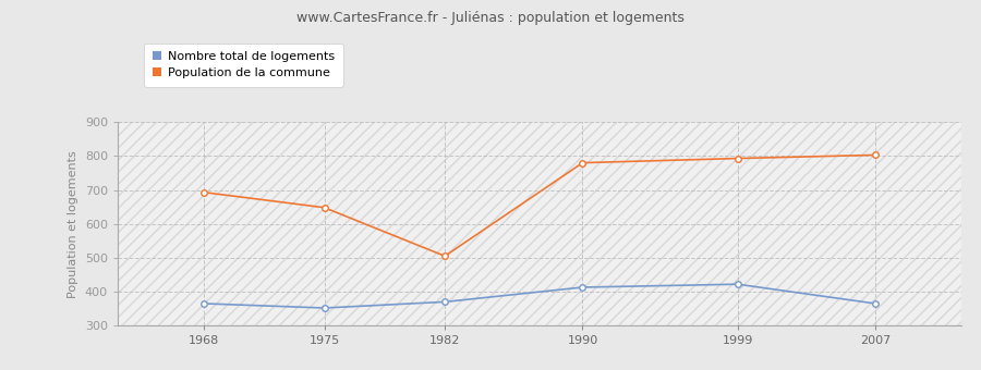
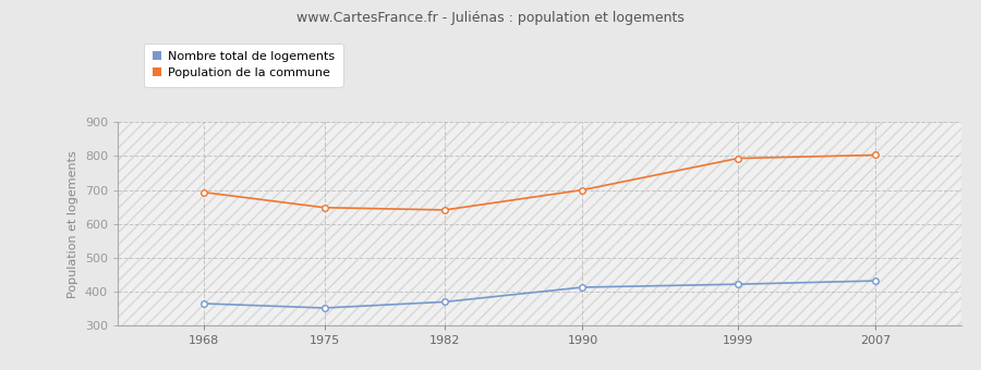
Population de la commune/1982: 505 -> 641
Population de la commune/1990: 780 -> 700
Nombre total de logements/2007: 365 -> 432
